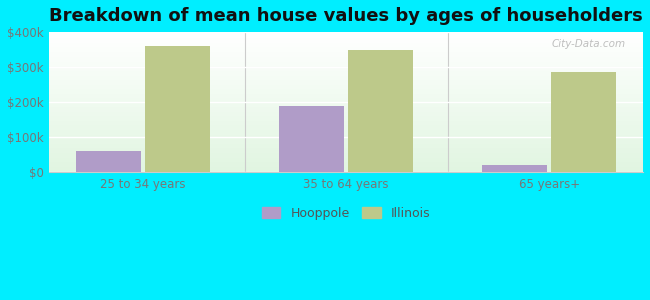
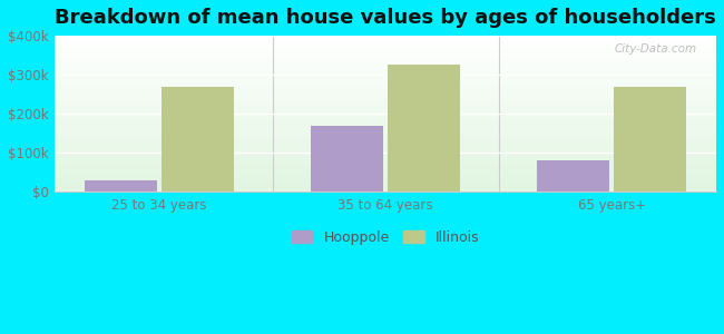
Hooppole/25 to 34 years: $60k -> $30k
Illinois/25 to 34 years: $360k -> $270k
Hooppole/35 to 64 years: $190k -> $170k
Illinois/35 to 64 years: $350k -> $325k
Hooppole/65 years+: $20k -> $80k
Illinois/65 years+: $285k -> $270k
